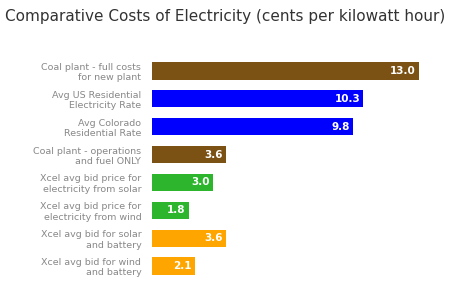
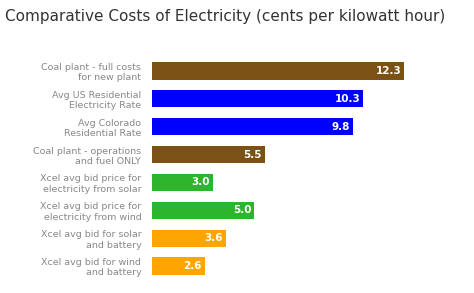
Coal plant - full costs for new plant: 13.0 -> 12.3
Coal plant - operations and fuel ONLY: 3.6 -> 5.5
Xcel avg bid price for electricity from wind: 1.8 -> 5.0
Xcel avg bid for wind and battery: 2.1 -> 2.6
